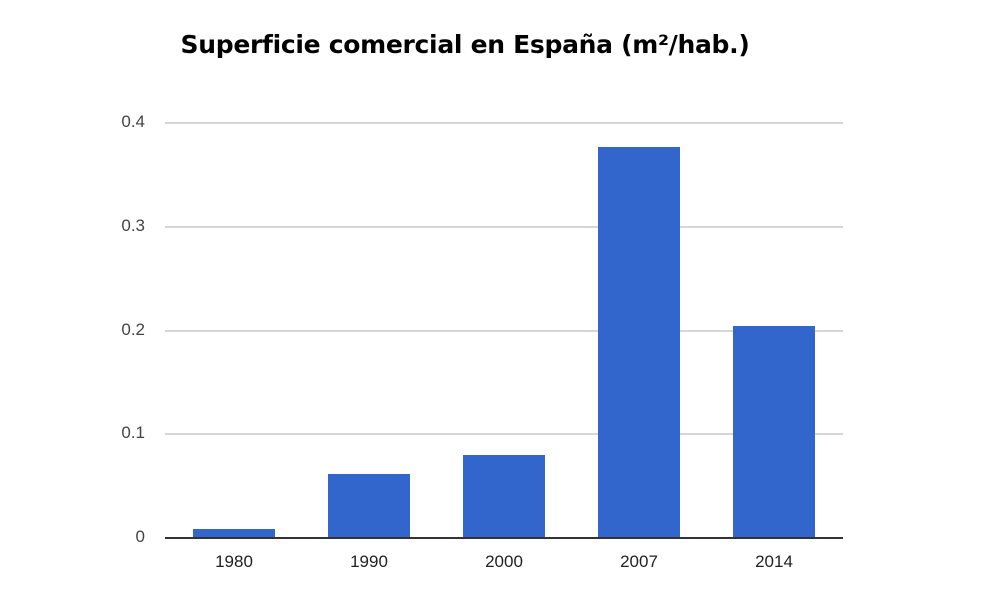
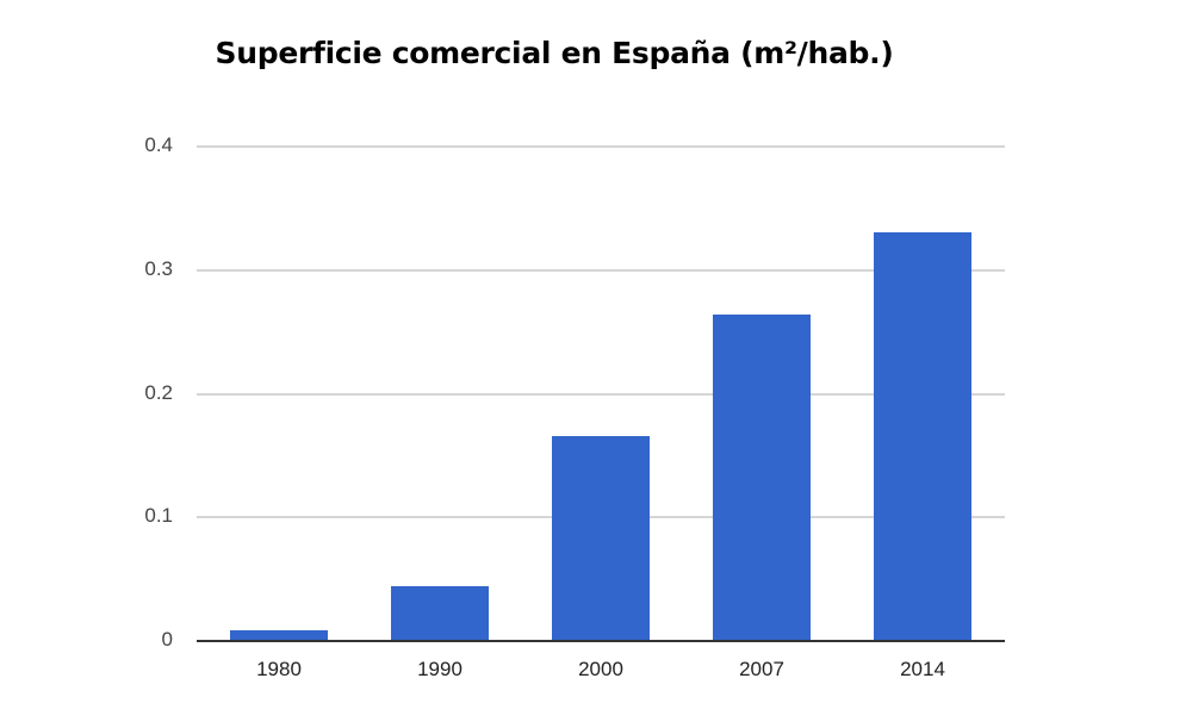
1990: 0.062 -> 0.044
2000: 0.080 -> 0.166
2007: 0.377 -> 0.264
2014: 0.204 -> 0.331
